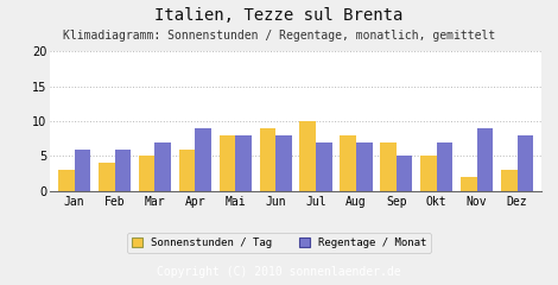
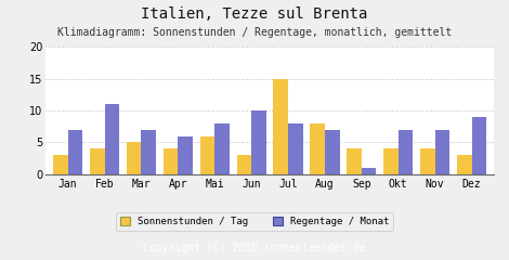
Regentage / Monat/Jan: 6 -> 7
Regentage / Monat/Feb: 6 -> 11
Sonnenstunden / Tag/Apr: 6 -> 4
Regentage / Monat/Apr: 9 -> 6
Sonnenstunden / Tag/Mai: 8 -> 6
Sonnenstunden / Tag/Jun: 9 -> 3
Regentage / Monat/Jun: 8 -> 10
Sonnenstunden / Tag/Jul: 10 -> 15
Regentage / Monat/Jul: 7 -> 8
Sonnenstunden / Tag/Sep: 7 -> 4
Regentage / Monat/Sep: 5 -> 1
Sonnenstunden / Tag/Okt: 5 -> 4
Sonnenstunden / Tag/Nov: 2 -> 4
Regentage / Monat/Nov: 9 -> 7
Regentage / Monat/Dez: 8 -> 9
